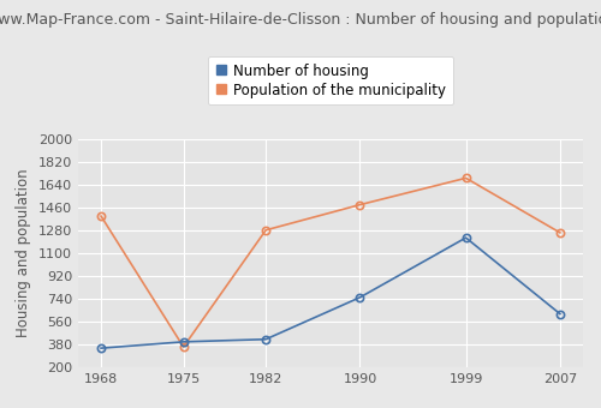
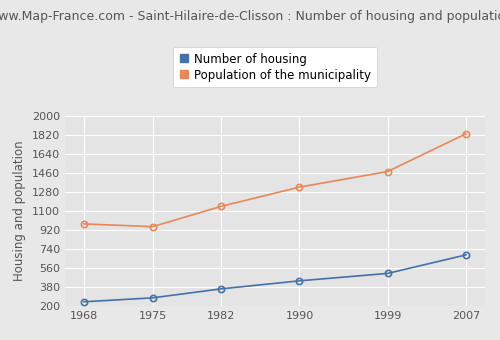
Number of housing/1968: 350 -> 240
Population of the municipality/1968: 1390 -> 980
Number of housing/1975: 400 -> 280
Population of the municipality/1975: 360 -> 950
Number of housing/1982: 420 -> 360
Population of the municipality/1982: 1280 -> 1140
Number of housing/1990: 750 -> 440
Population of the municipality/1990: 1480 -> 1320
Number of housing/1999: 1220 -> 510
Population of the municipality/1999: 1690 -> 1470
Number of housing/2007: 620 -> 680
Population of the municipality/2007: 1260 -> 1830
